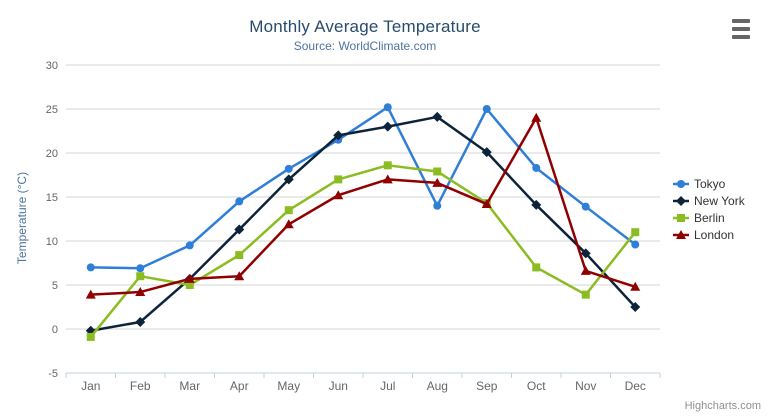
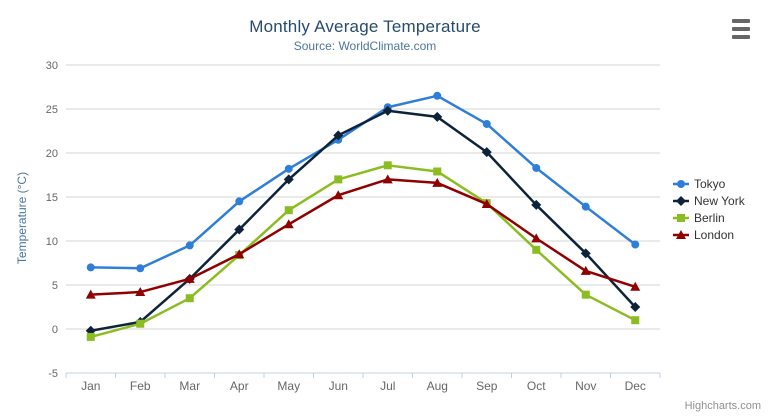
Berlin/Feb: 6 -> 1
Berlin/Mar: 5 -> 4
London/Apr: 6 -> 8
New York/Jul: 23 -> 25
Tokyo/Aug: 14 -> 26
Tokyo/Sep: 25 -> 23
Berlin/Oct: 7 -> 9
London/Oct: 24 -> 10
Berlin/Dec: 11 -> 1
